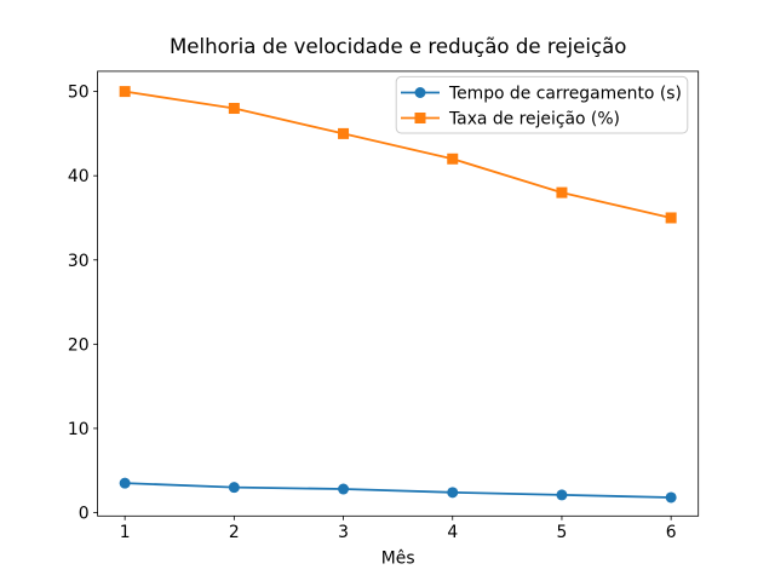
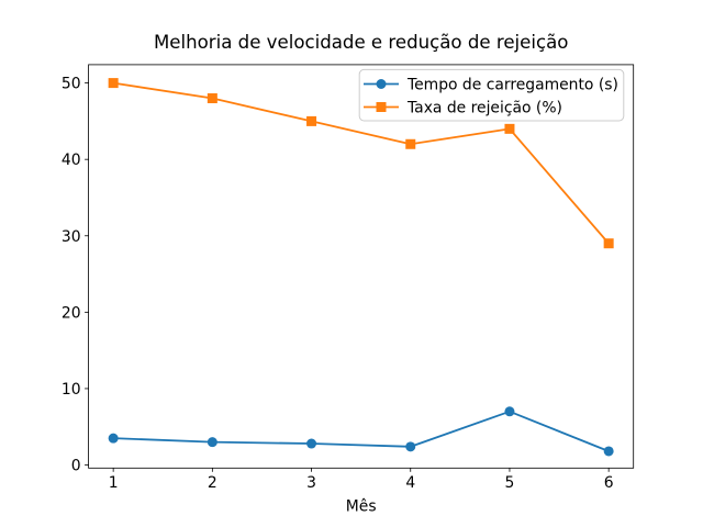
Tempo de carregamento (s)/5: 2 -> 7
Taxa de rejeição (%)/5: 38 -> 44
Taxa de rejeição (%)/6: 35 -> 29
